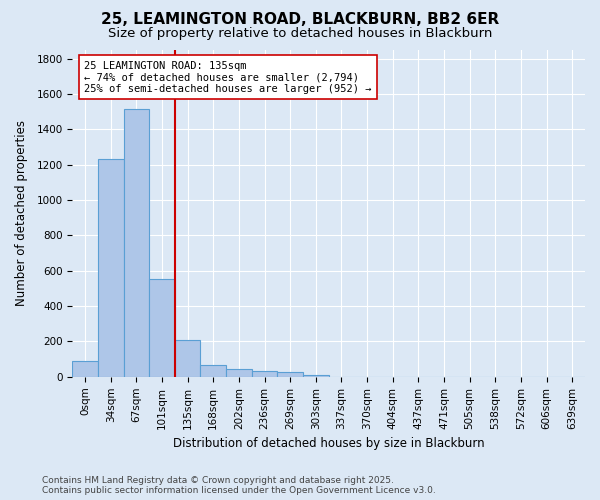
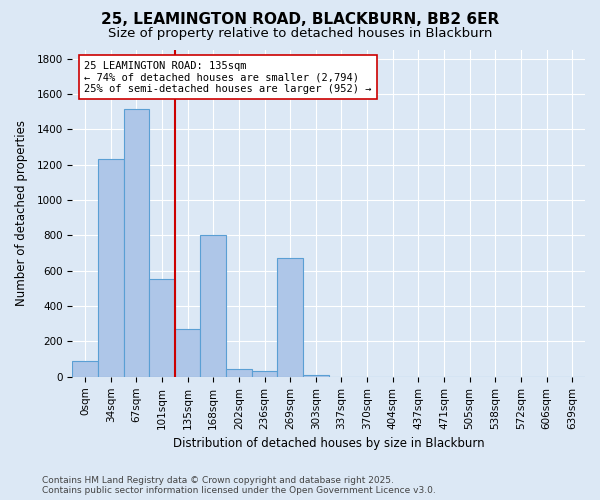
135sqm: 210 -> 270
168sqm: 60 -> 800
269sqm: 30 -> 670
